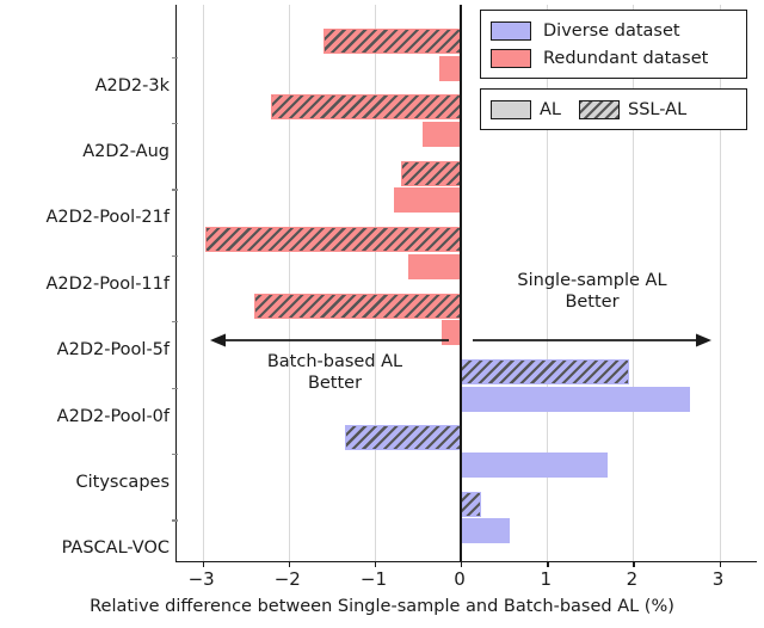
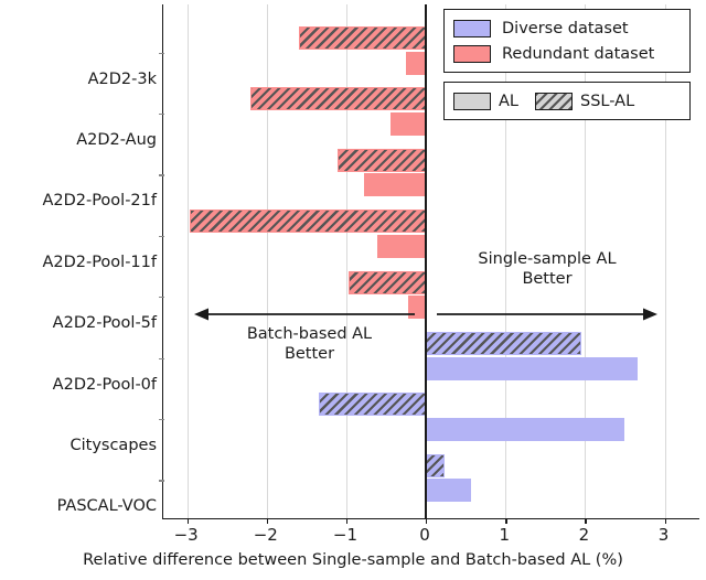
SSL-AL/A2D2-Pool-21f: -0.7 -> -1.1
SSL-AL/A2D2-Pool-5f: -2.4 -> -1.0
AL/Cityscapes: 1.7 -> 2.5
